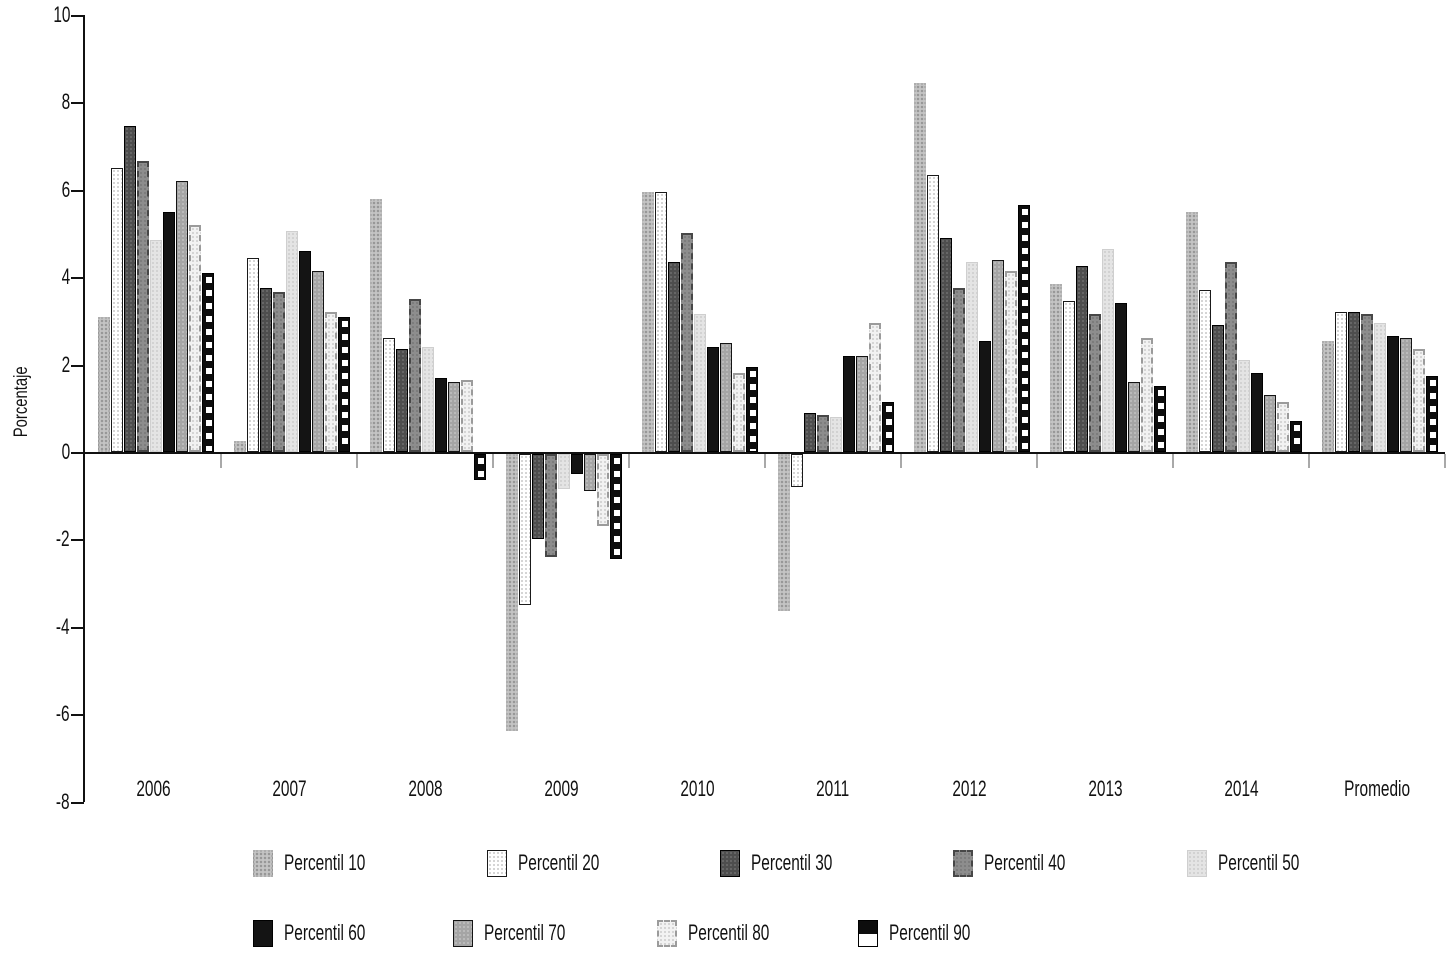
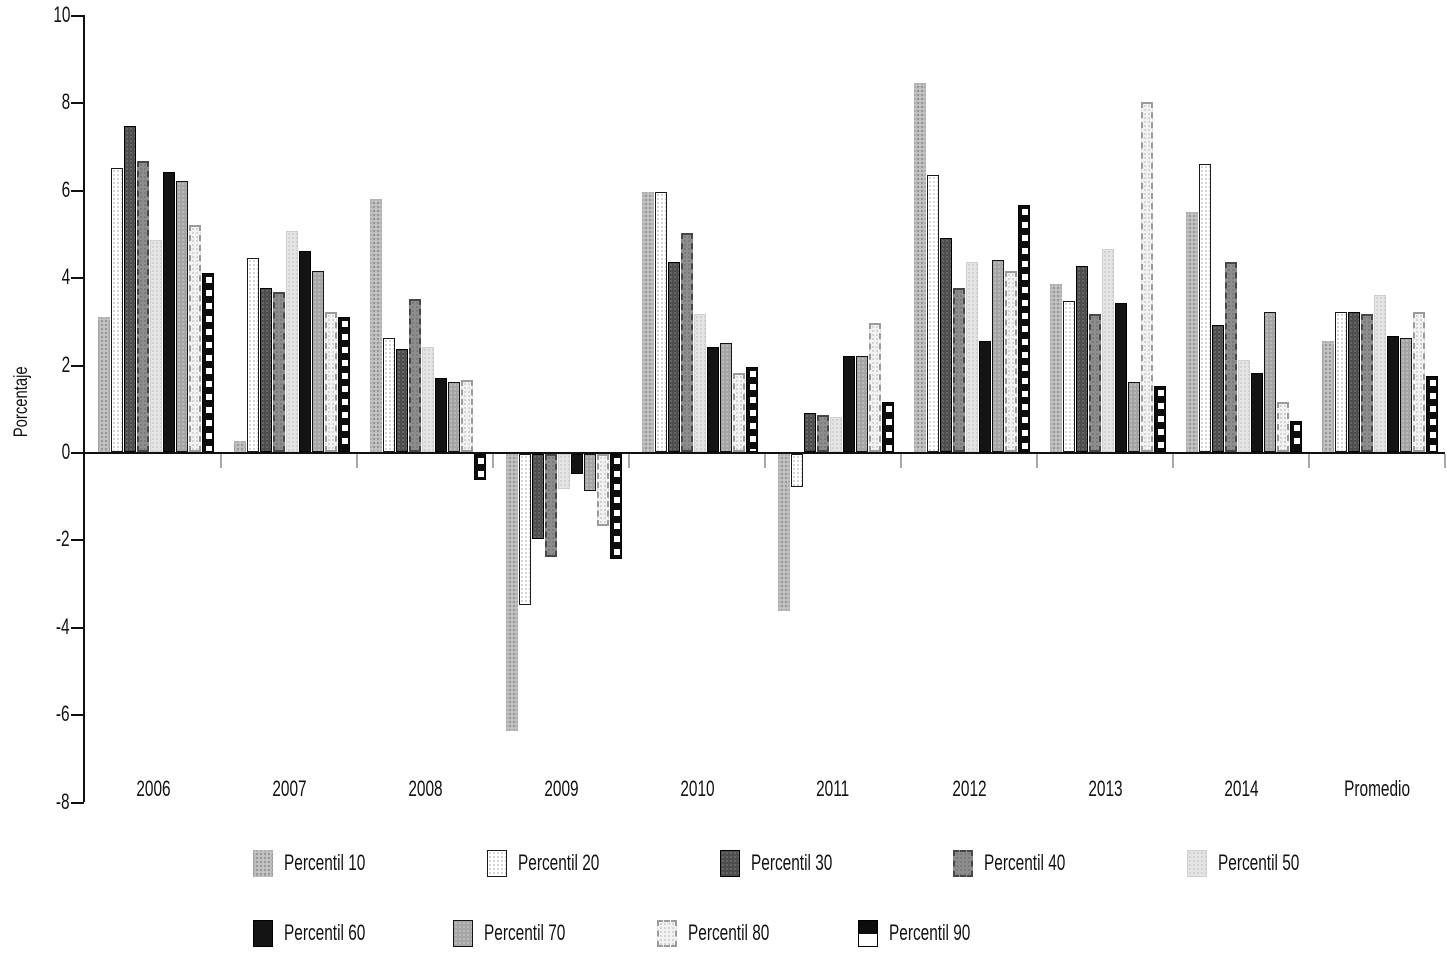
Percentil 60/2006: 5.5 -> 6.4
Percentil 80/2013: 2.6 -> 8.0
Percentil 20/2014: 3.7 -> 6.6
Percentil 70/2014: 1.3 -> 3.2
Percentil 50/Promedio: 3.0 -> 3.6
Percentil 80/Promedio: 2.4 -> 3.2
